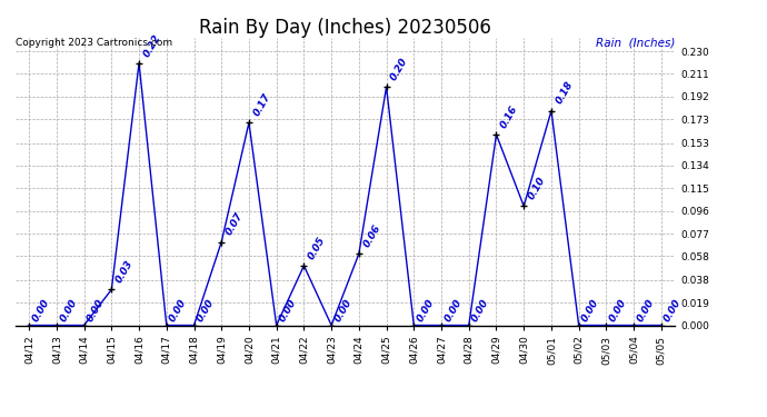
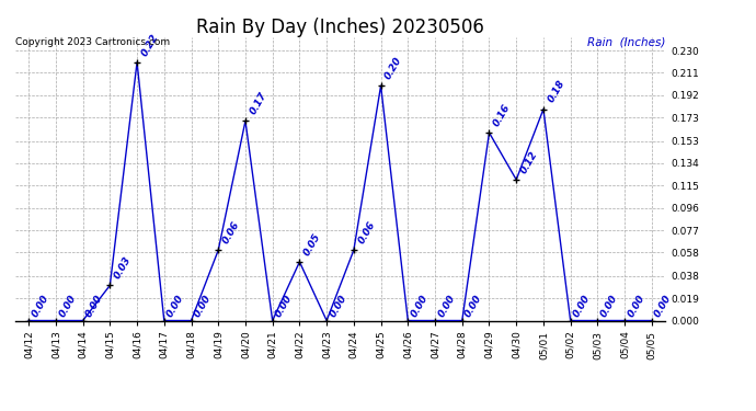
04/19: 0.07 -> 0.06
04/30: 0.10 -> 0.12
